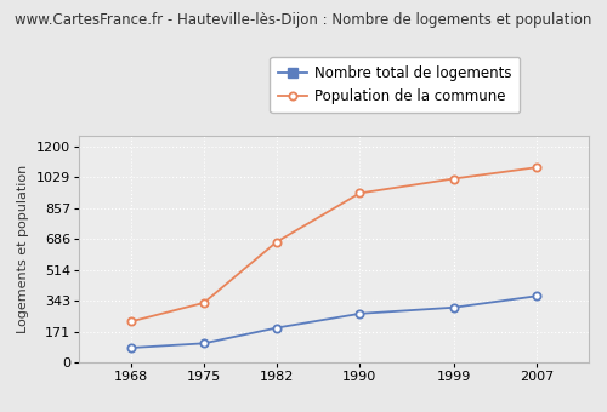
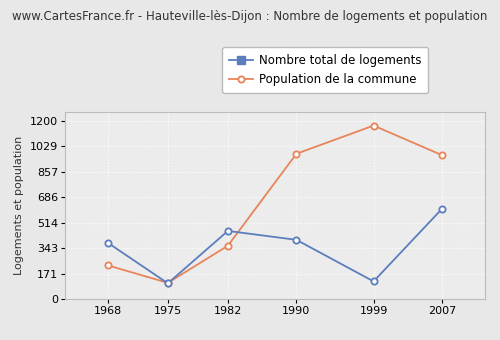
Nombre total de logements/1968: 80 -> 380
Population de la commune/1975: 330 -> 110
Nombre total de logements/1982: 190 -> 460
Population de la commune/1982: 670 -> 360
Nombre total de logements/1990: 270 -> 400
Population de la commune/1990: 940 -> 980
Nombre total de logements/1999: 310 -> 120
Population de la commune/1999: 1020 -> 1170
Nombre total de logements/2007: 370 -> 610
Population de la commune/2007: 1080 -> 970
